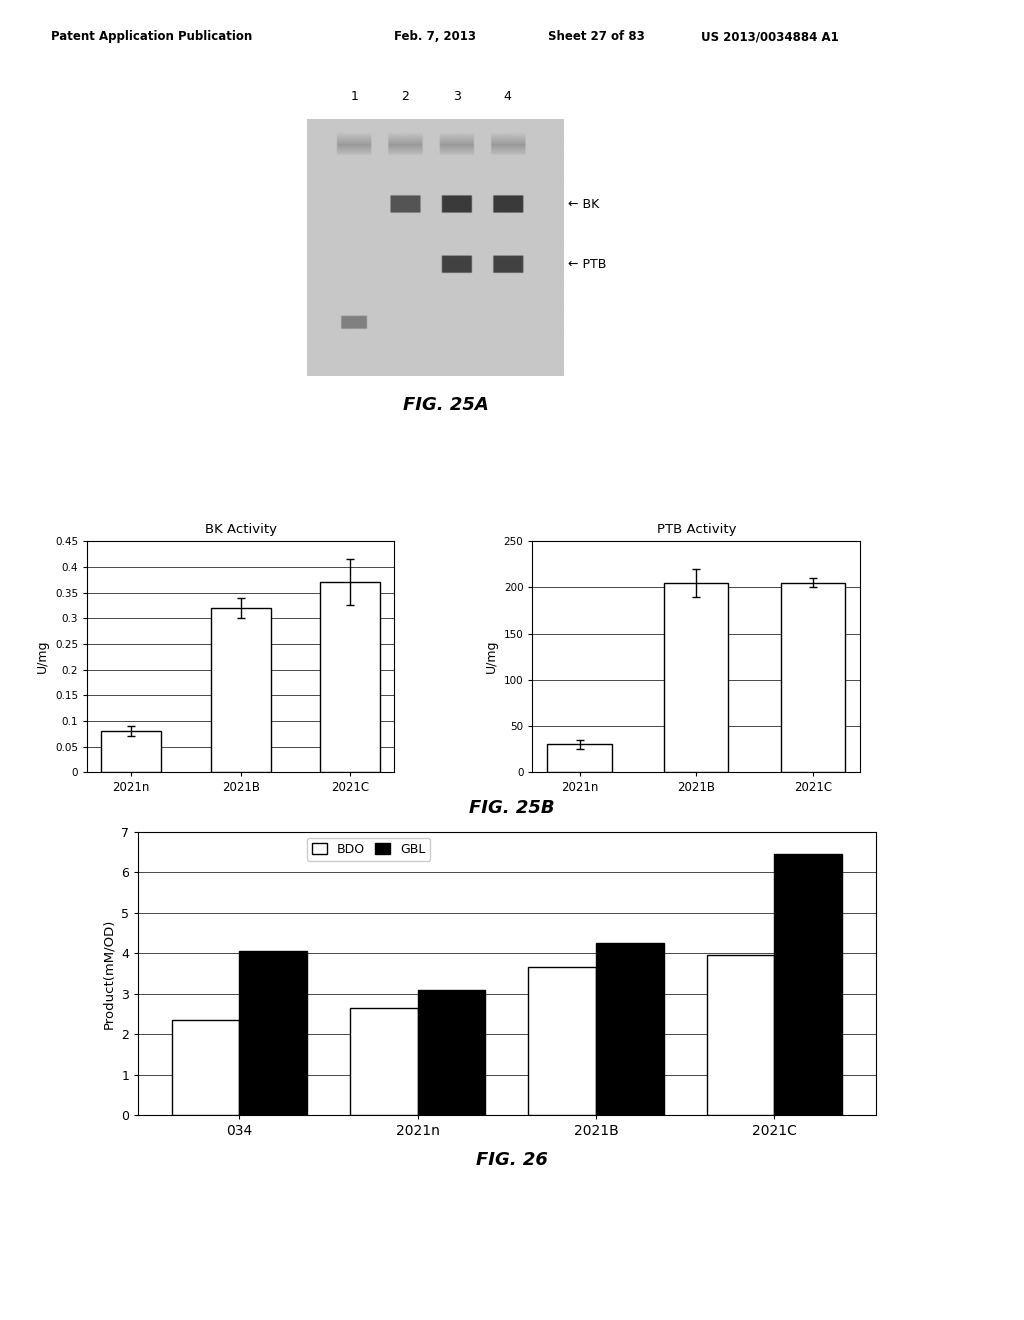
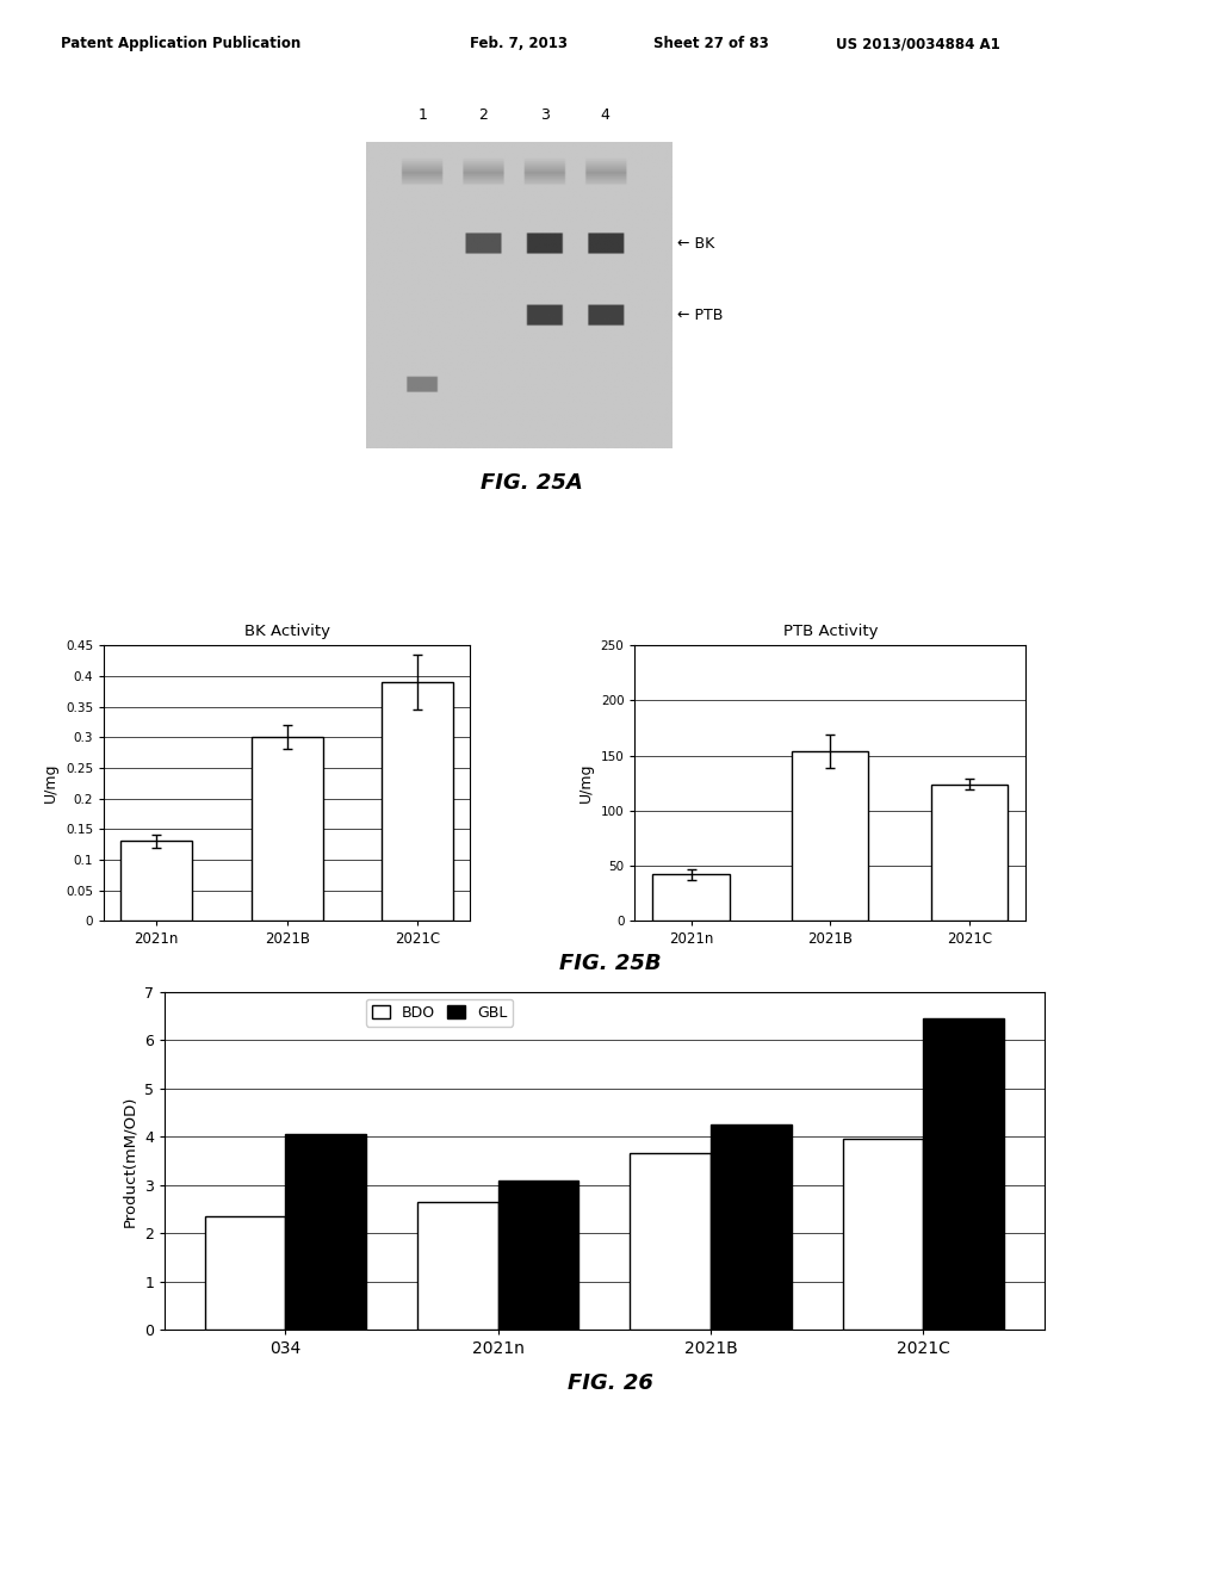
BK Activity/2021n: 0.08 -> 0.13
BK Activity/2021B: 0.32 -> 0.30
BK Activity/2021C: 0.37 -> 0.39
PTB Activity/2021n: 30 -> 42
PTB Activity/2021B: 205 -> 154
PTB Activity/2021C: 205 -> 124
